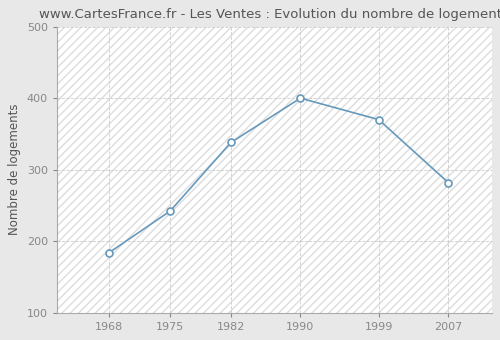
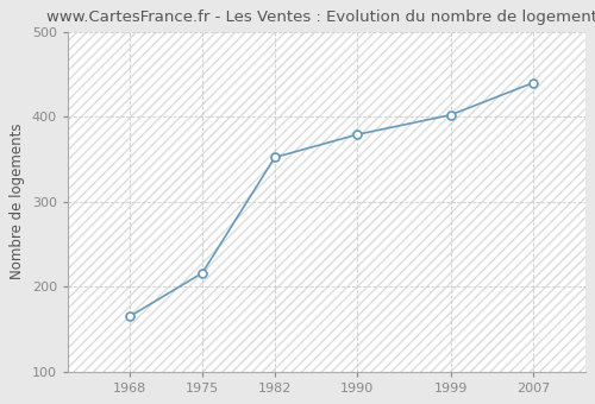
1968: 184 -> 165
1975: 242 -> 216
1982: 338 -> 352
1990: 400 -> 379
1999: 370 -> 402
2007: 282 -> 440
